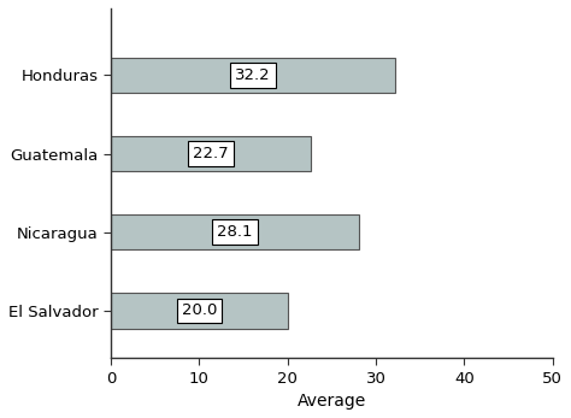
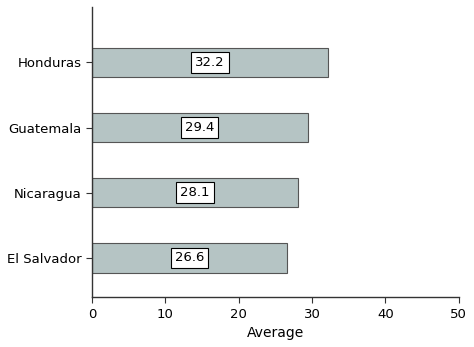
Guatemala: 22.7 -> 29.4
El Salvador: 20.0 -> 26.6
